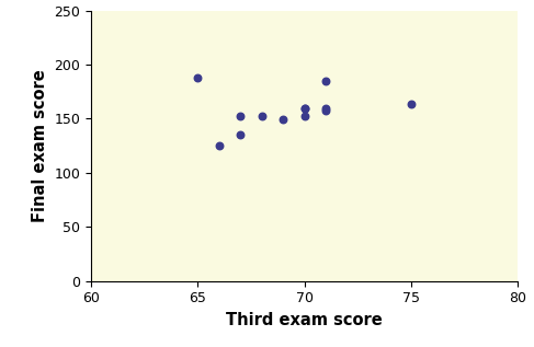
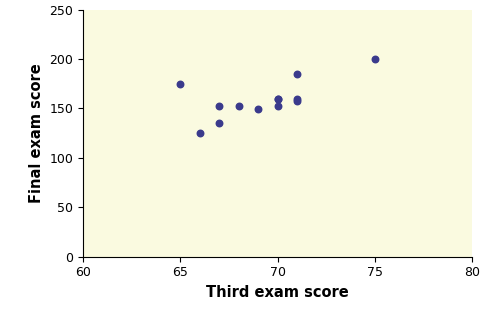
65: 188 -> 175
75: 164 -> 200
